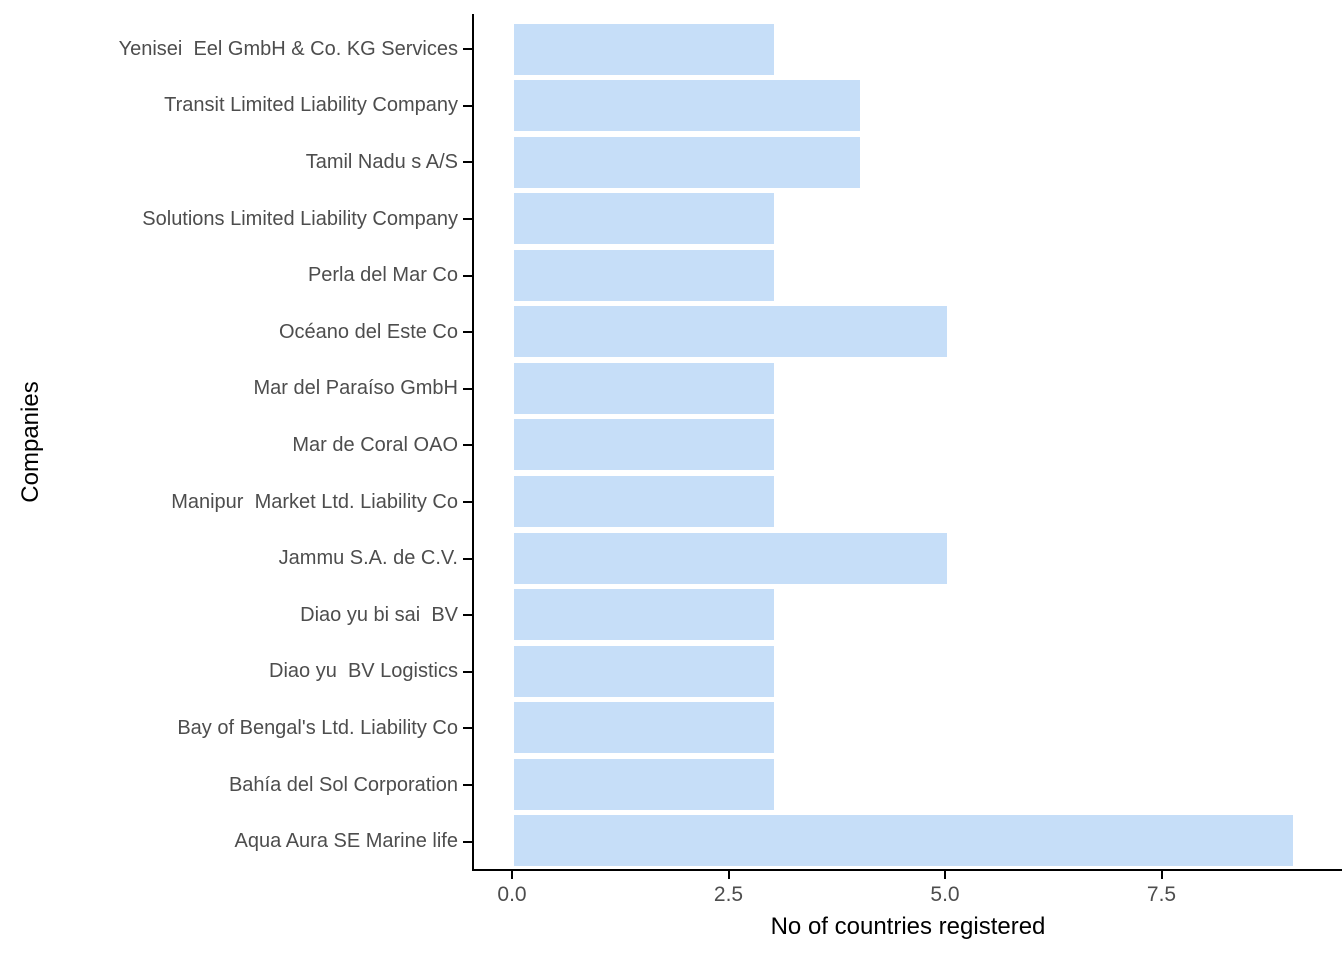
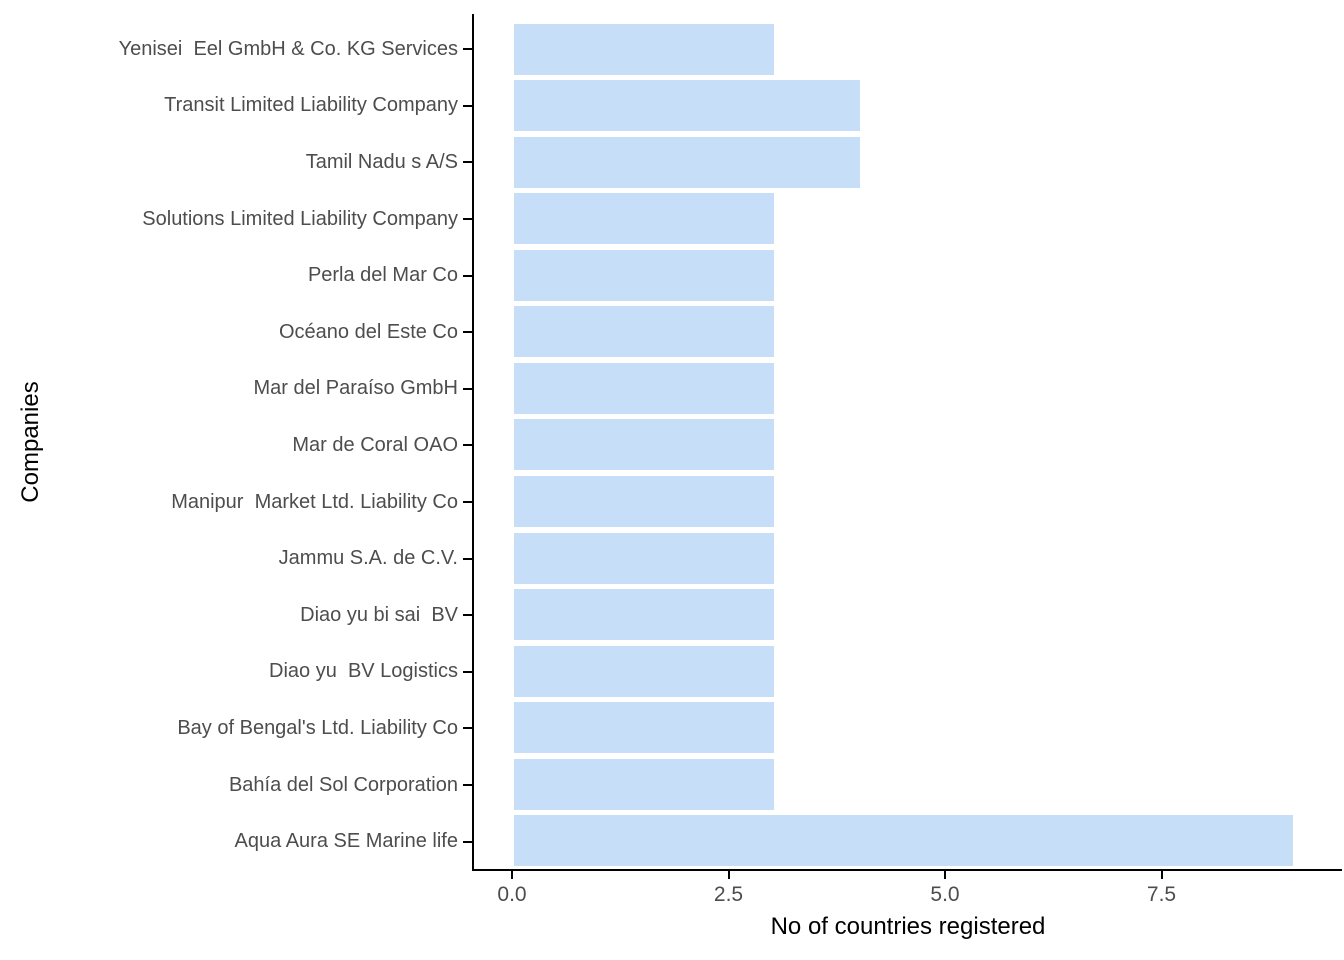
Océano del Este Co: 5 -> 3
Jammu S.A. de C.V.: 5 -> 3
